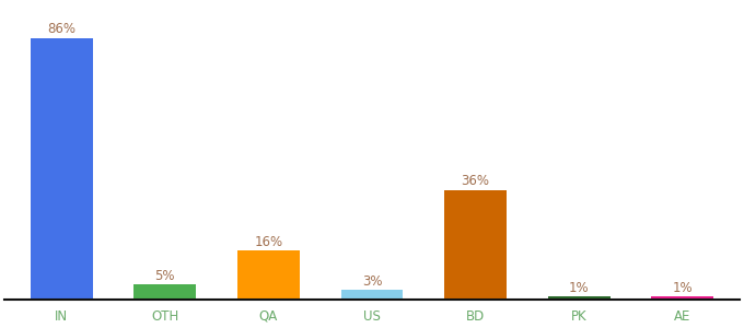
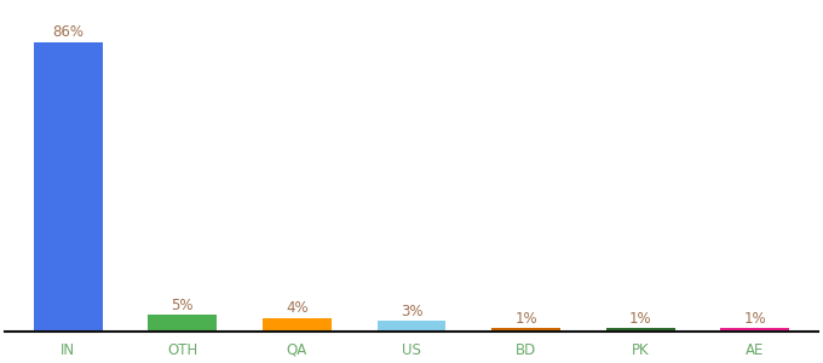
QA: 16% -> 4%
BD: 36% -> 1%
